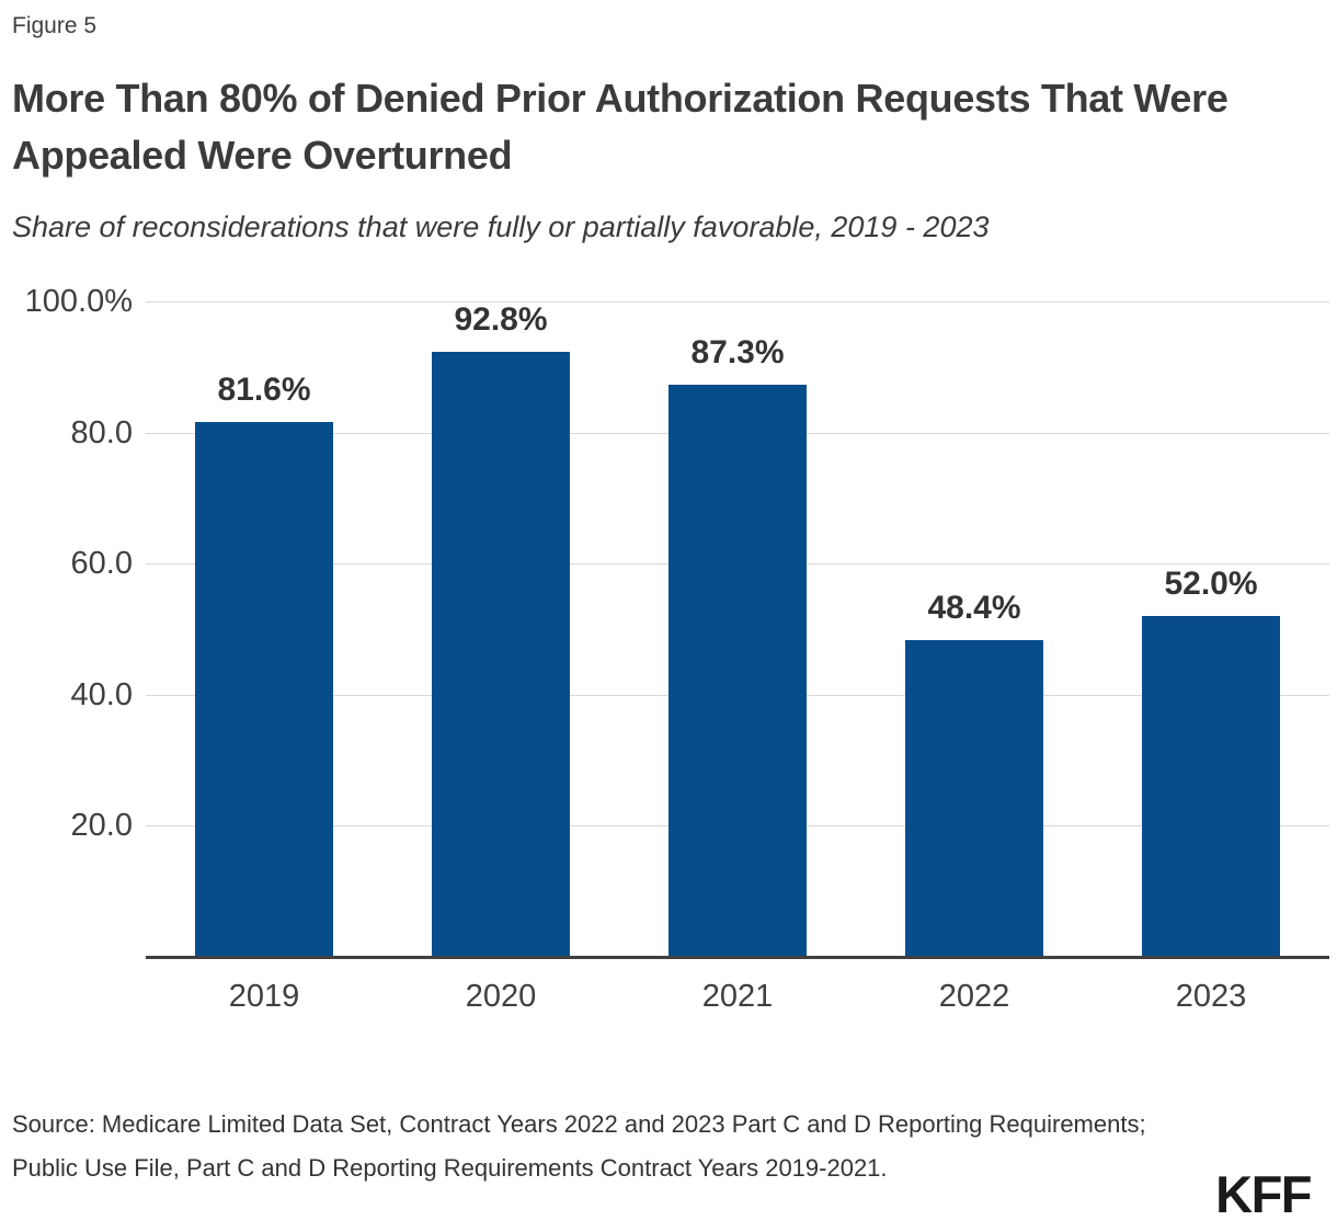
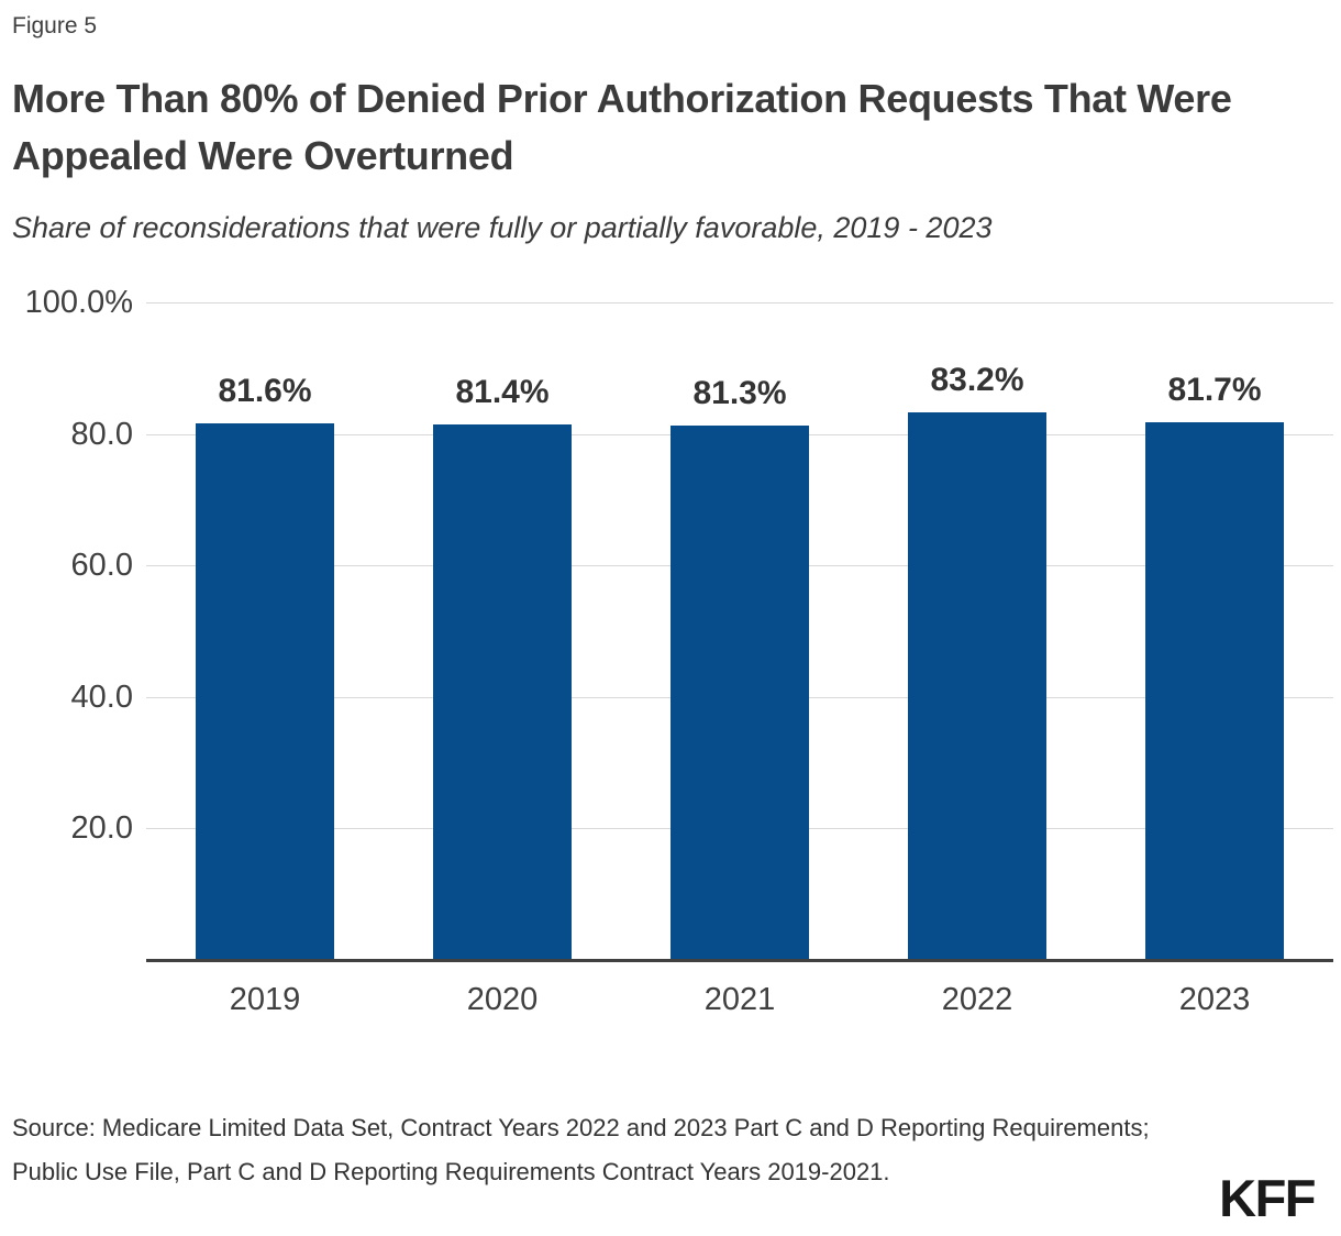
2020: 92.8% -> 81.4%
2021: 87.3% -> 81.3%
2022: 48.4% -> 83.2%
2023: 52.0% -> 81.7%
